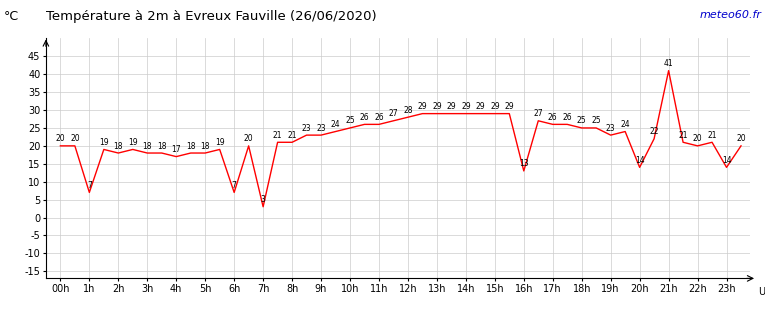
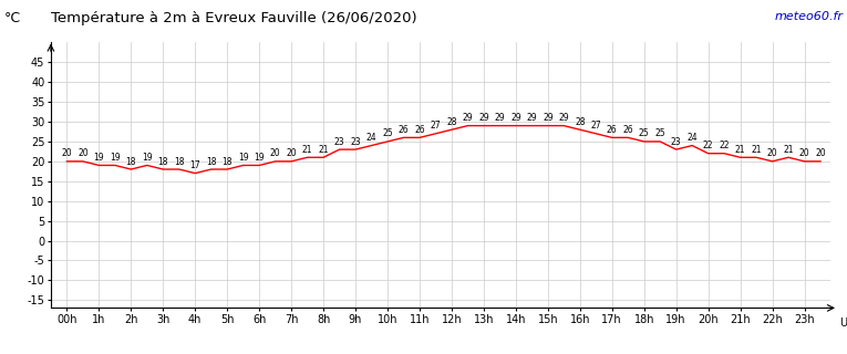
1h: 7 -> 19
6h: 7 -> 19
7h: 3 -> 20
16h: 13 -> 28
20h: 14 -> 22
21h: 41 -> 21
23h: 14 -> 20
